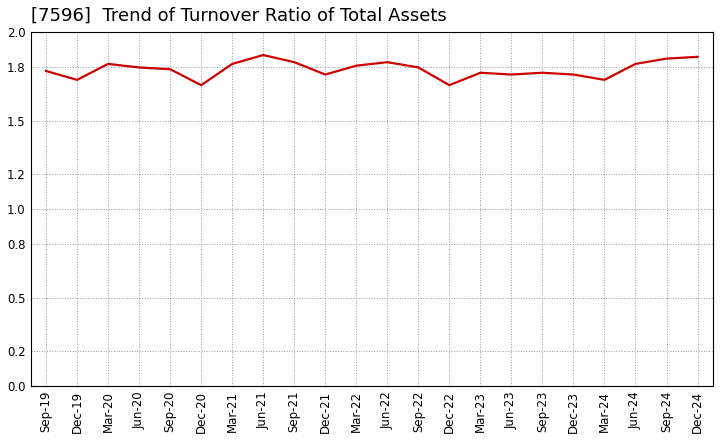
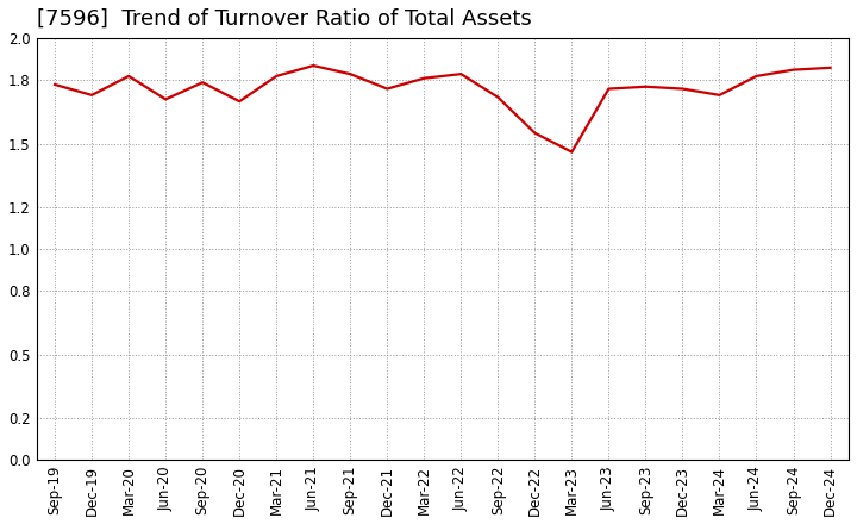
Jun-20: 1.80 -> 1.71
Sep-22: 1.80 -> 1.72
Dec-22: 1.70 -> 1.55
Mar-23: 1.77 -> 1.46
